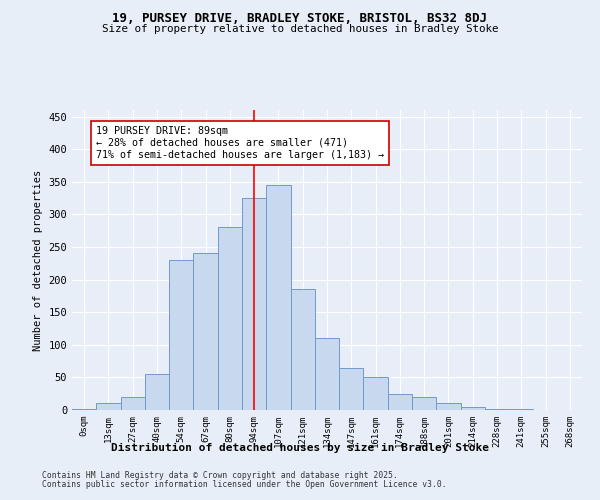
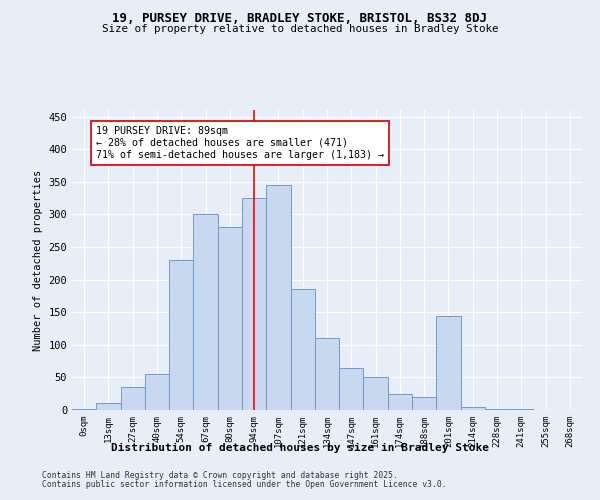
27sqm: 20 -> 36
67sqm: 240 -> 300
201sqm: 10 -> 144
